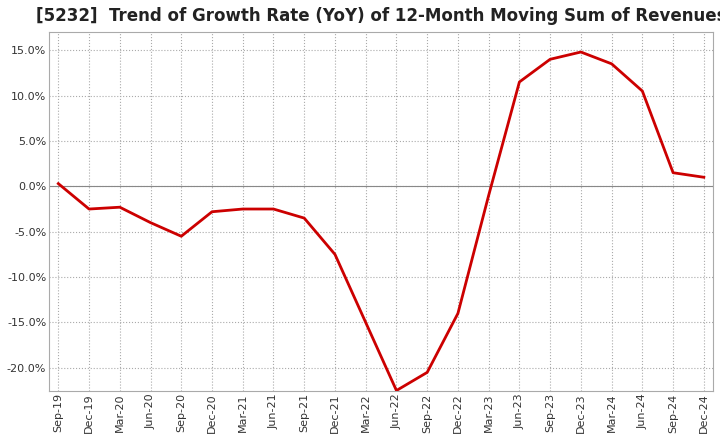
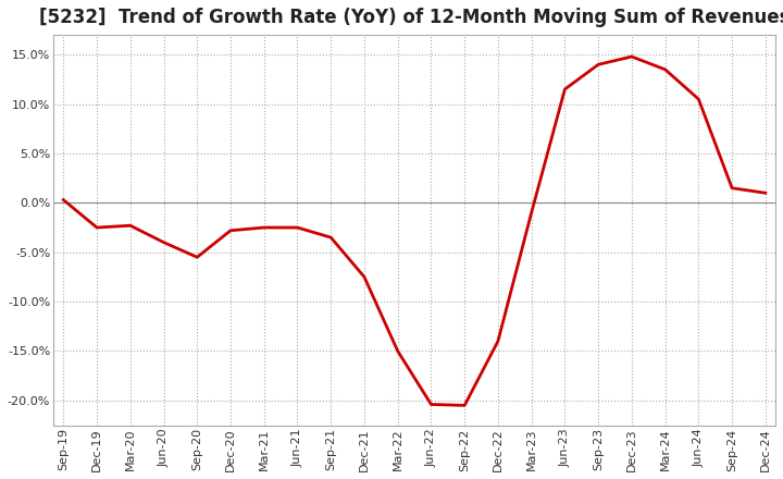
Jun-22: -22.5% -> -20.4%
